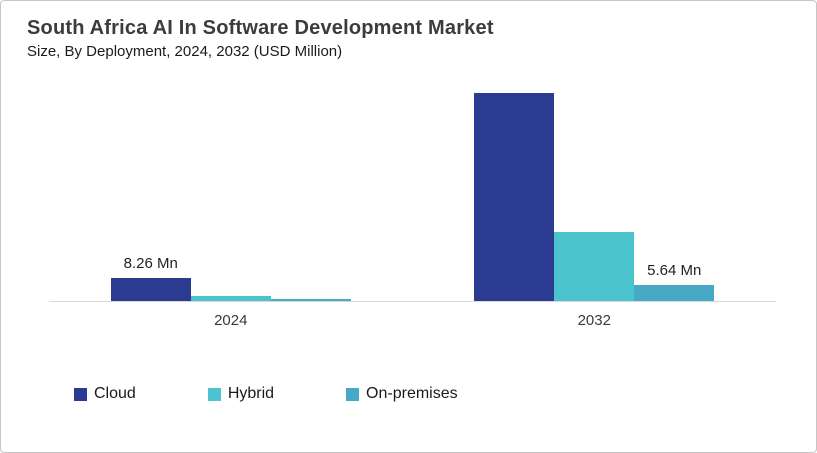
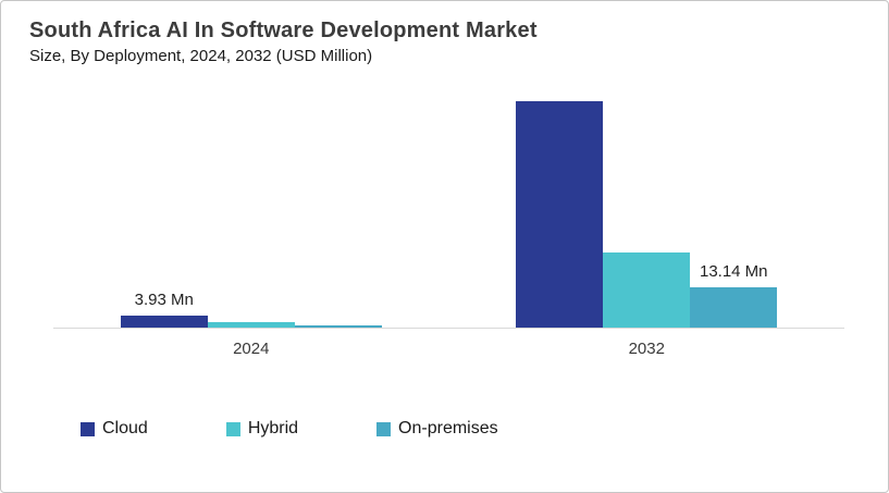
Cloud/2024: 8.26 -> 3.93
On-premises/2032: 5.64 -> 13.14
